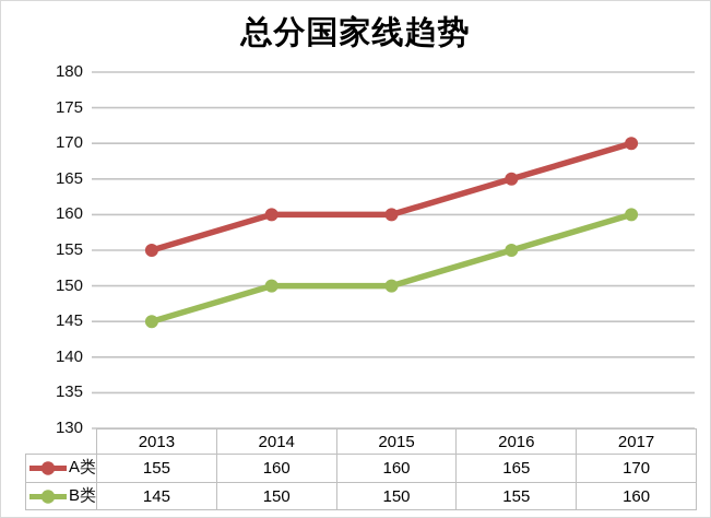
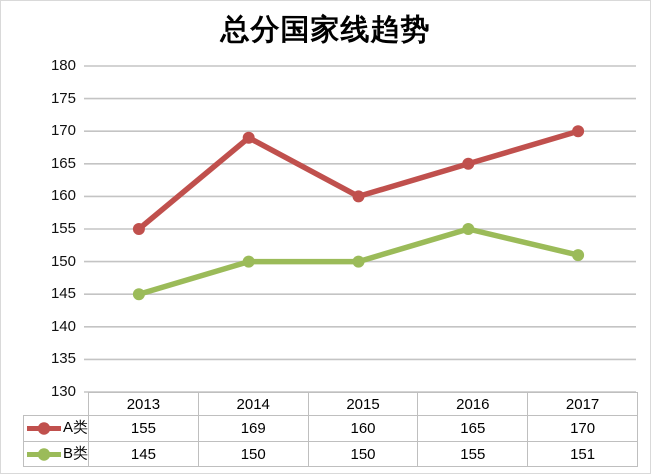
A类/2014: 160 -> 169
B类/2017: 160 -> 151
